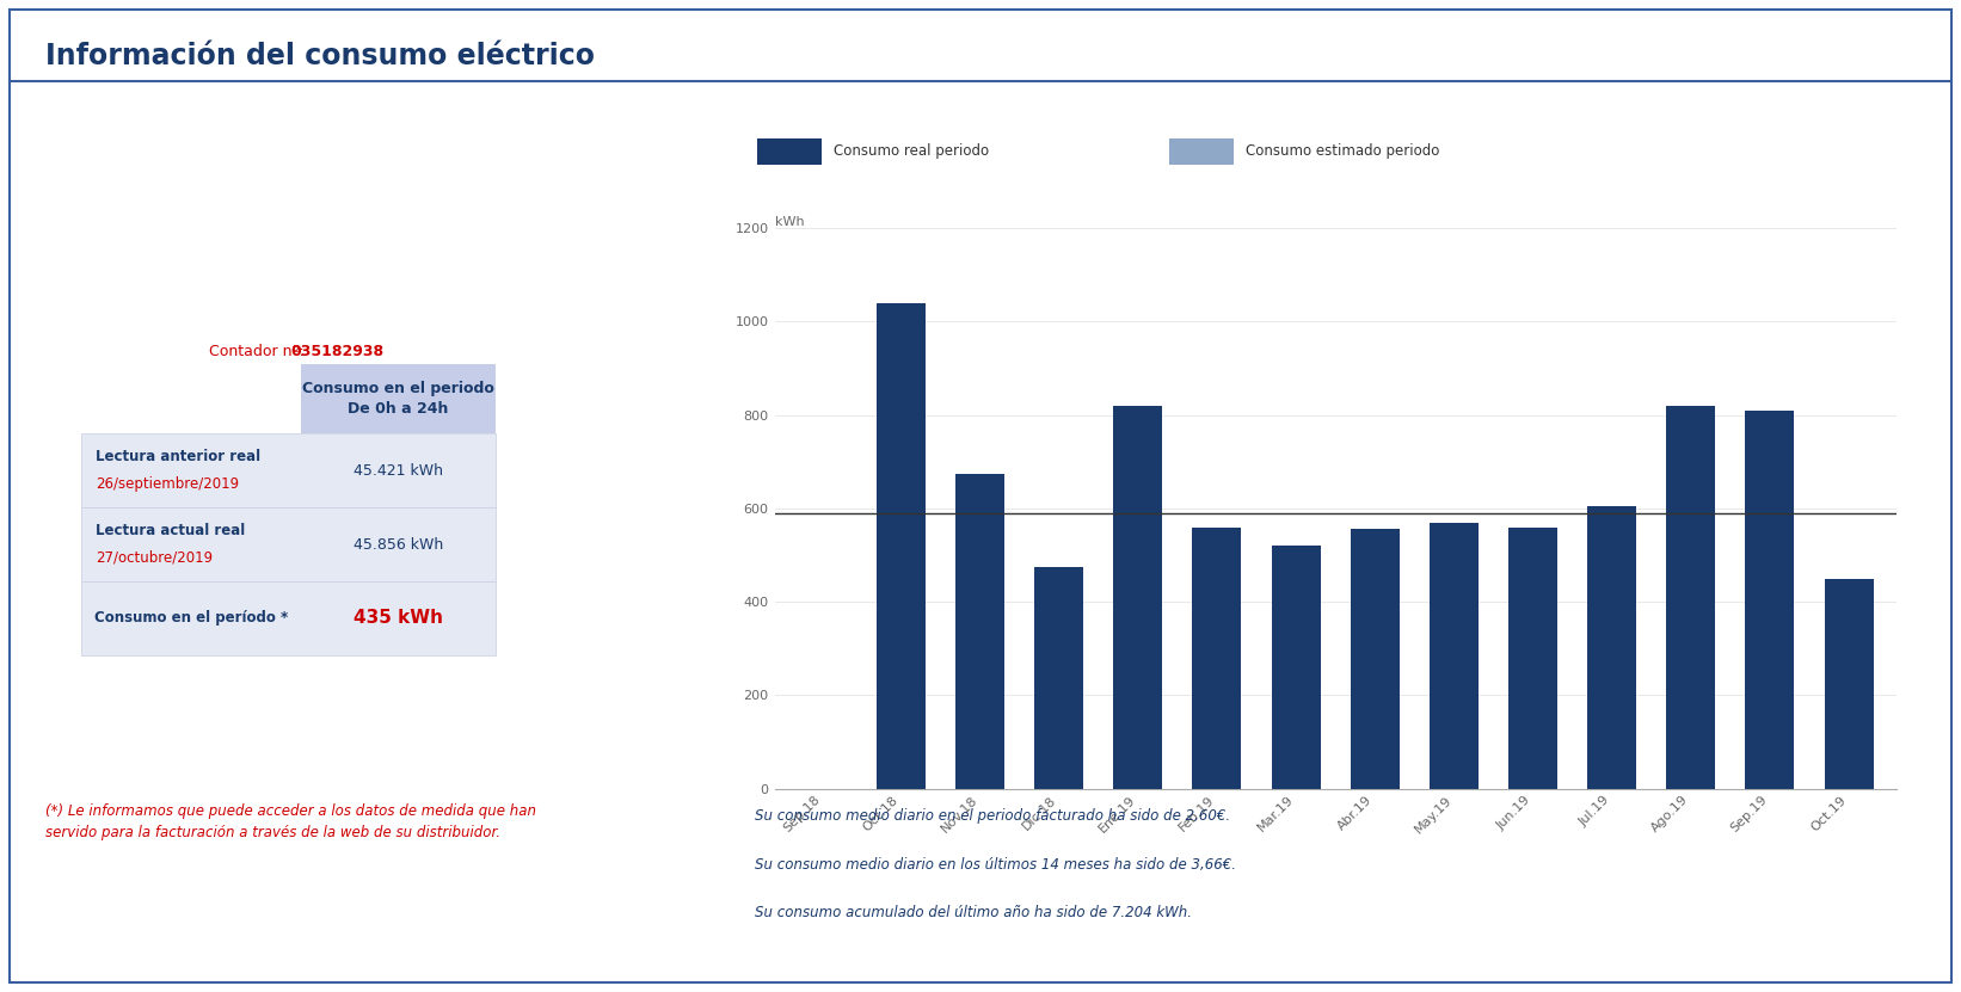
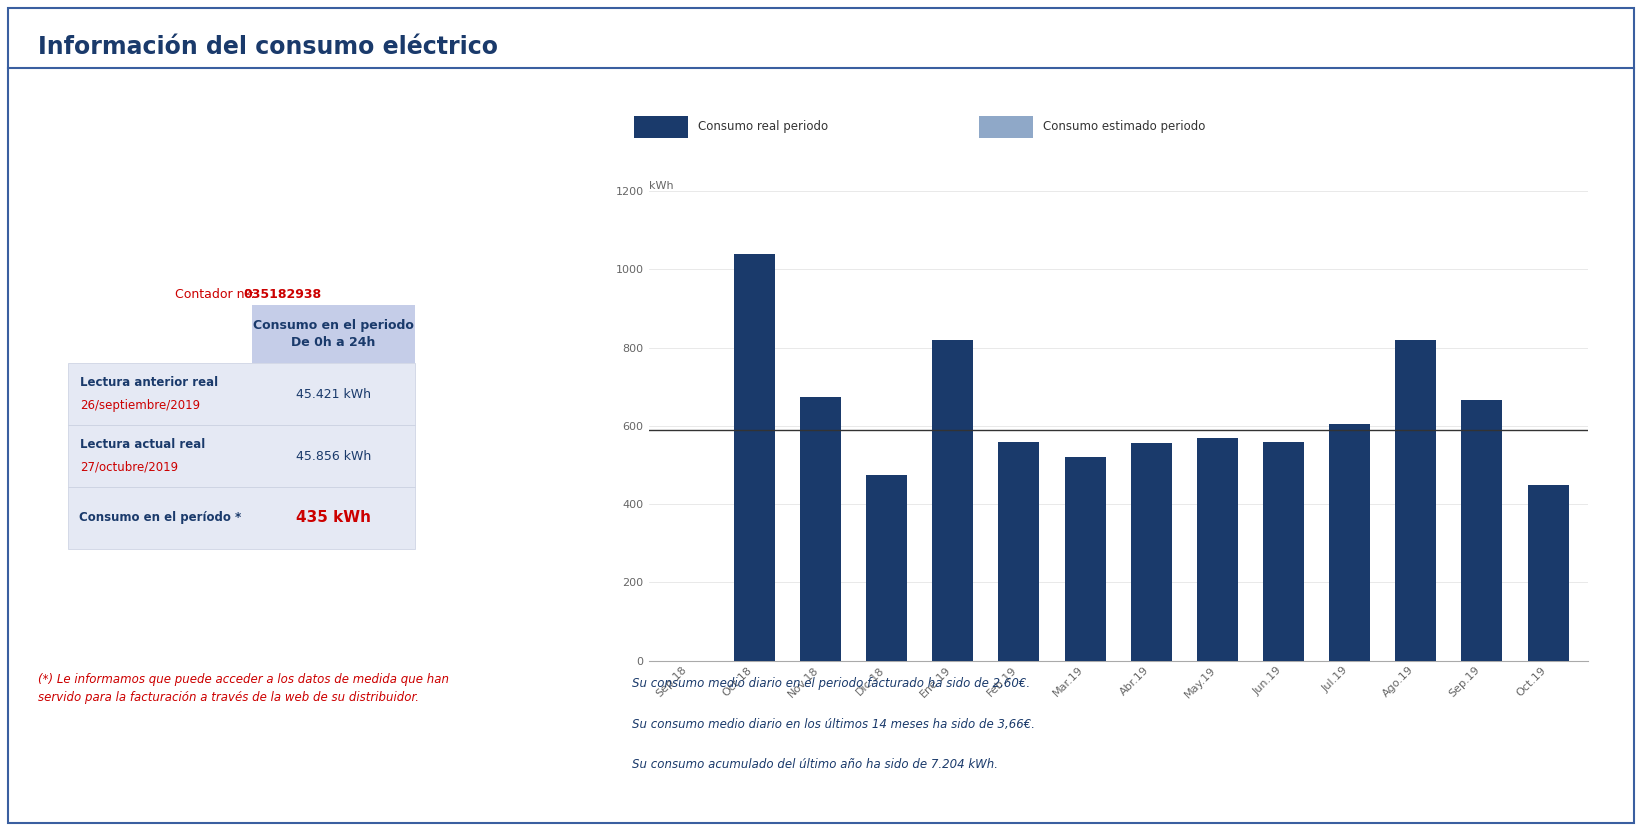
Sep.19: 810 -> 665
